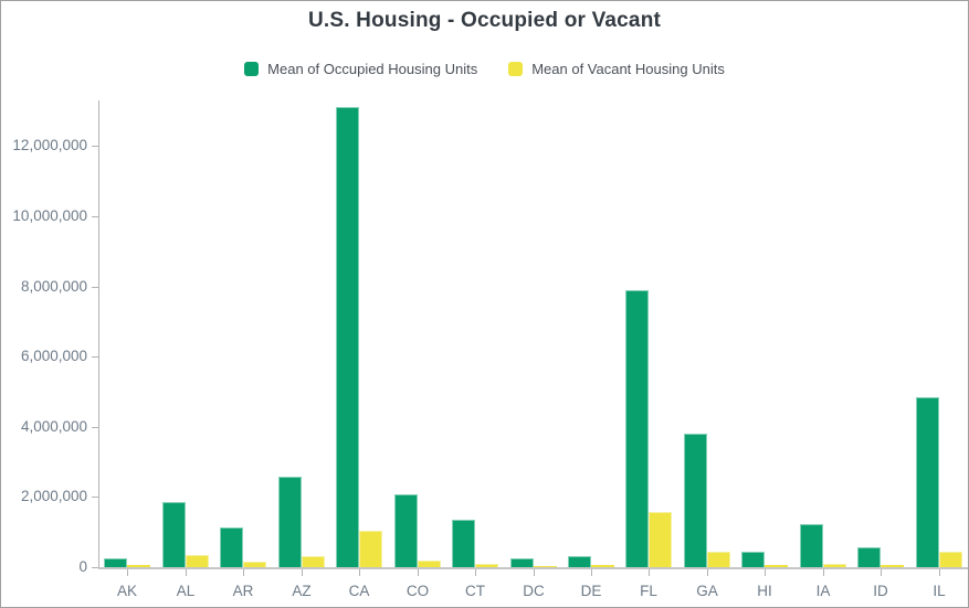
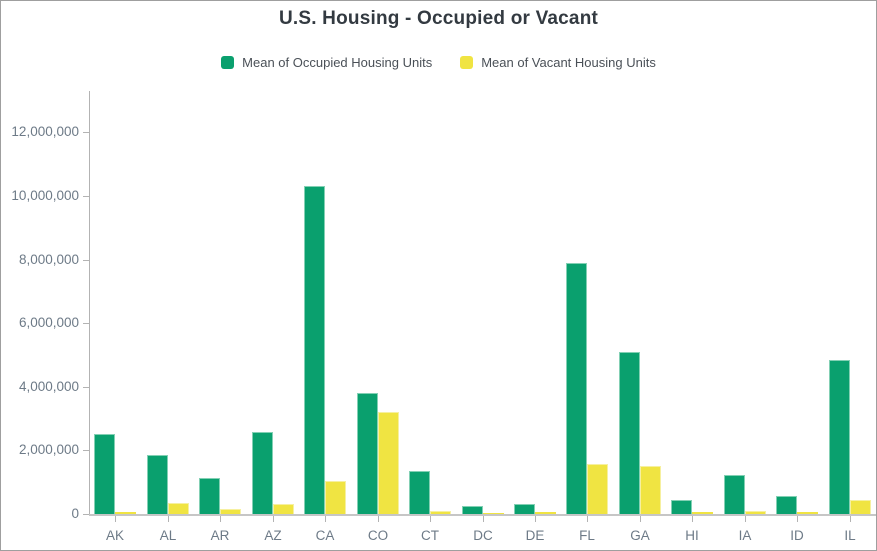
Mean of Occupied Housing Units/AK: 200000 -> 2500000
Mean of Occupied Housing Units/CA: 13100000 -> 10300000
Mean of Occupied Housing Units/CO: 2100000 -> 3800000
Mean of Vacant Housing Units/CO: 200000 -> 3200000
Mean of Occupied Housing Units/GA: 3800000 -> 5100000
Mean of Vacant Housing Units/GA: 400000 -> 1500000
